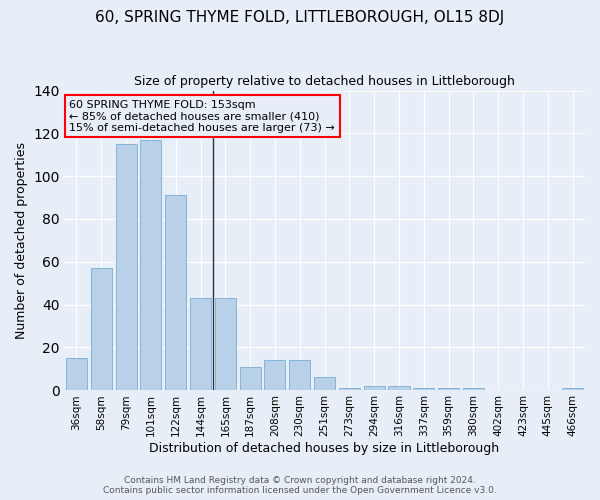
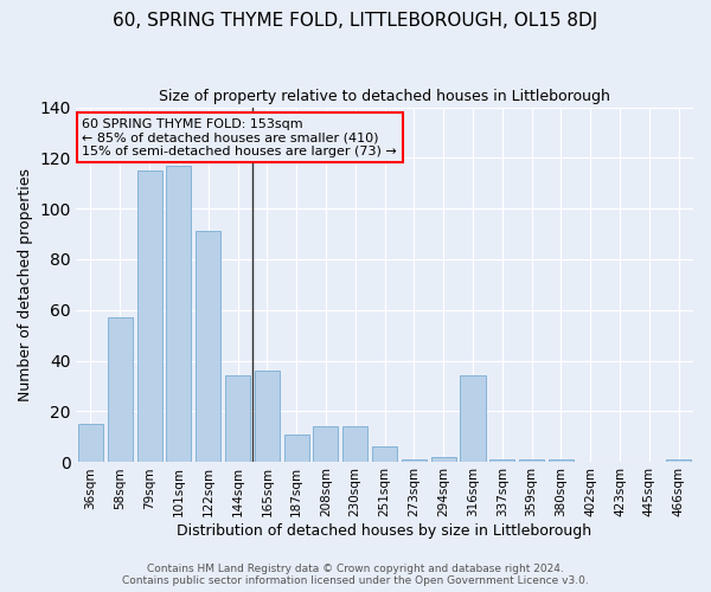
144sqm: 43 -> 34
165sqm: 43 -> 36
316sqm: 2 -> 34
